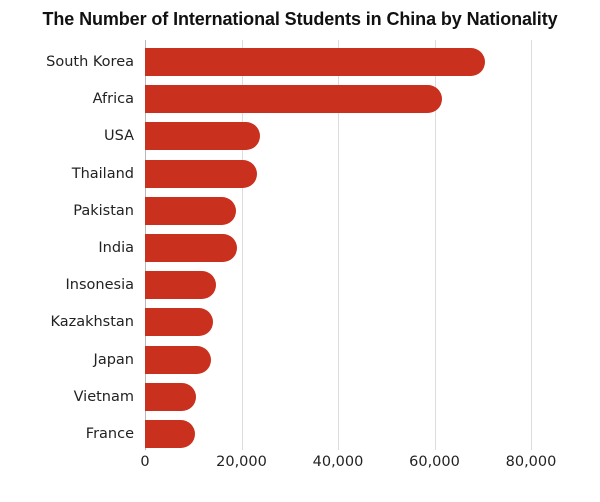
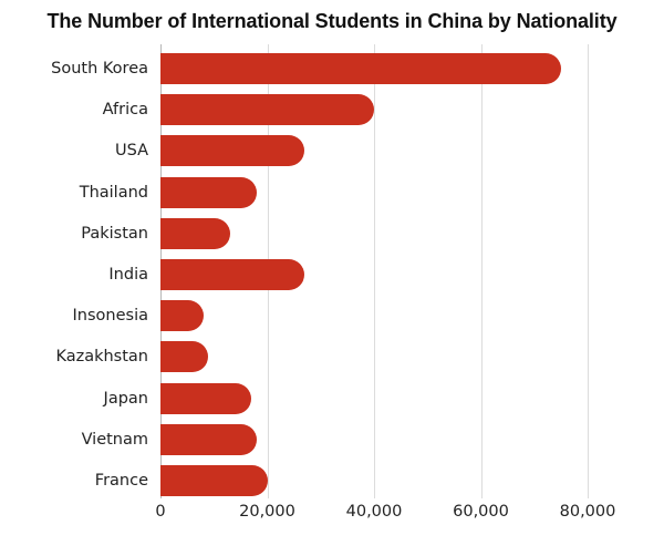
South Korea: 70000 -> 75000
Africa: 62000 -> 40000
USA: 24000 -> 27000
Thailand: 23000 -> 18000
Pakistan: 19000 -> 13000
India: 19000 -> 27000
Insonesia: 15000 -> 8000
Kazakhstan: 14000 -> 9000
Japan: 14000 -> 17000
Vietnam: 11000 -> 18000
France: 10000 -> 20000
